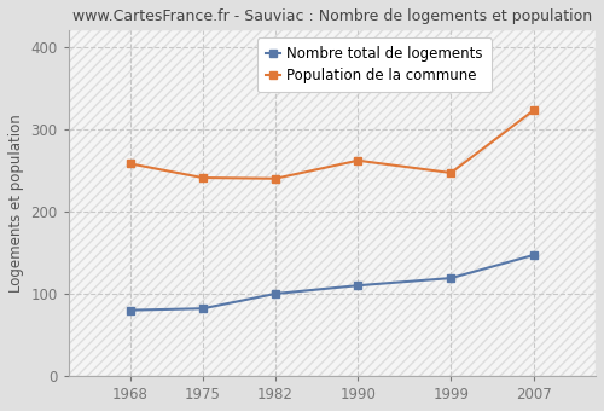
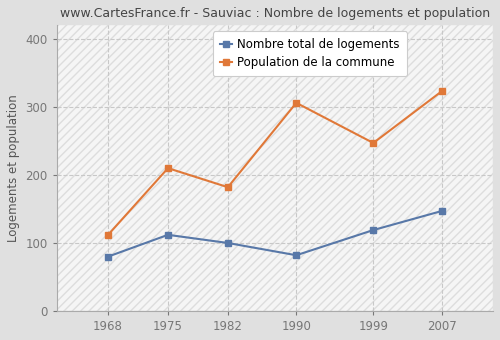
Population de la commune/1968: 258 -> 112
Nombre total de logements/1975: 82 -> 112
Population de la commune/1975: 241 -> 210
Population de la commune/1982: 240 -> 182
Nombre total de logements/1990: 110 -> 82
Population de la commune/1990: 262 -> 306
